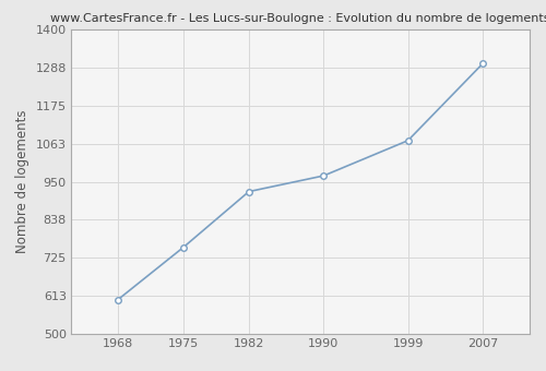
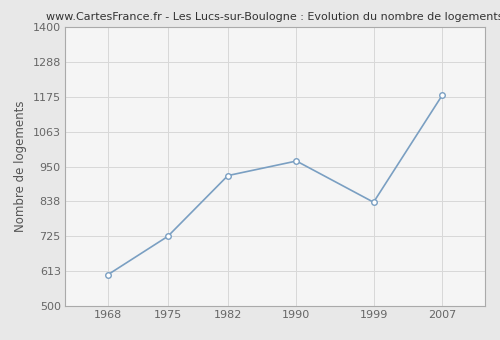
1975: 756 -> 725
1999: 1072 -> 835
2007: 1300 -> 1180
